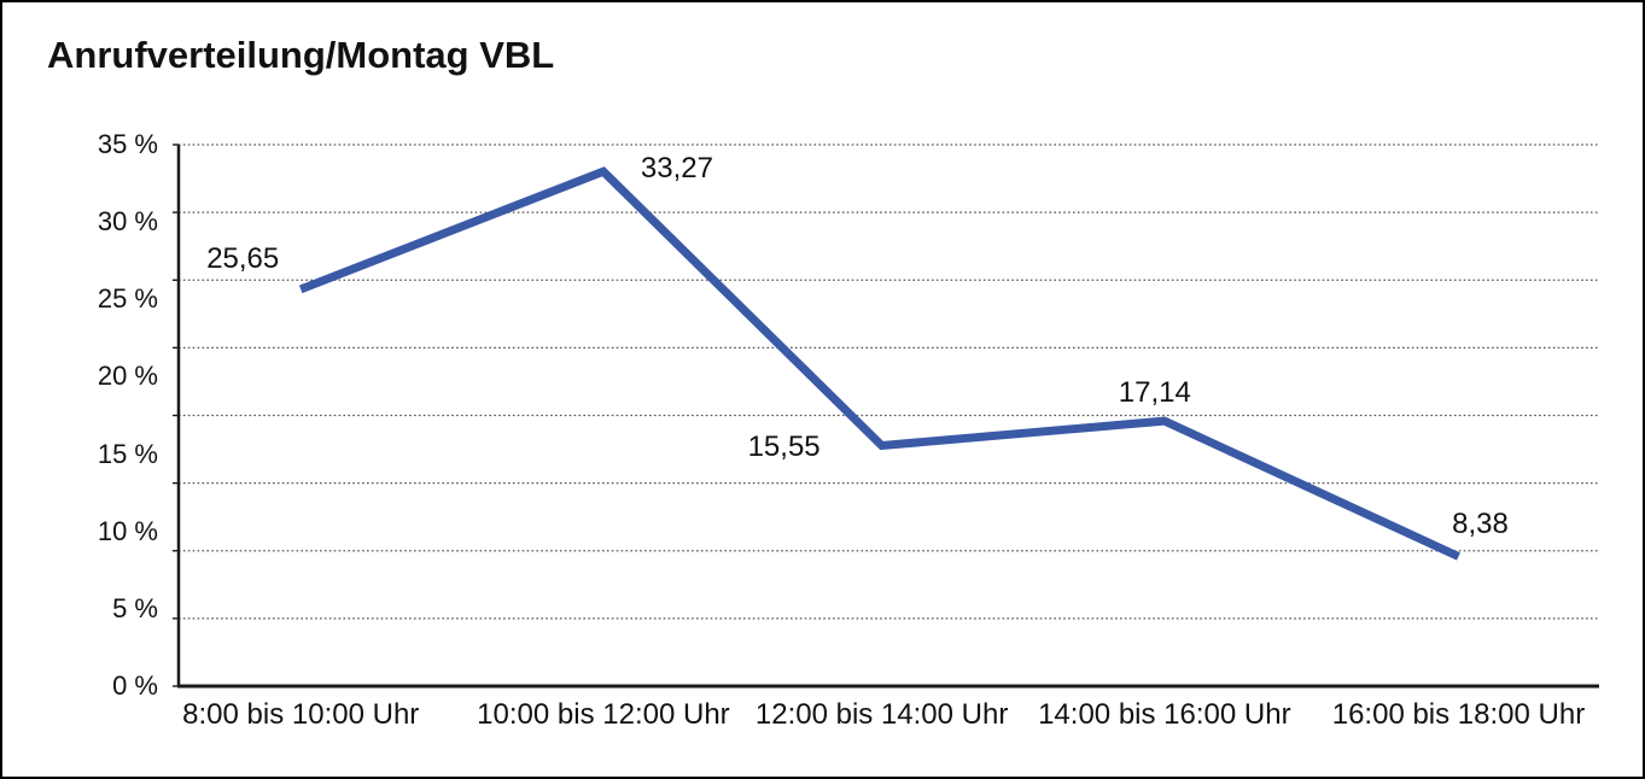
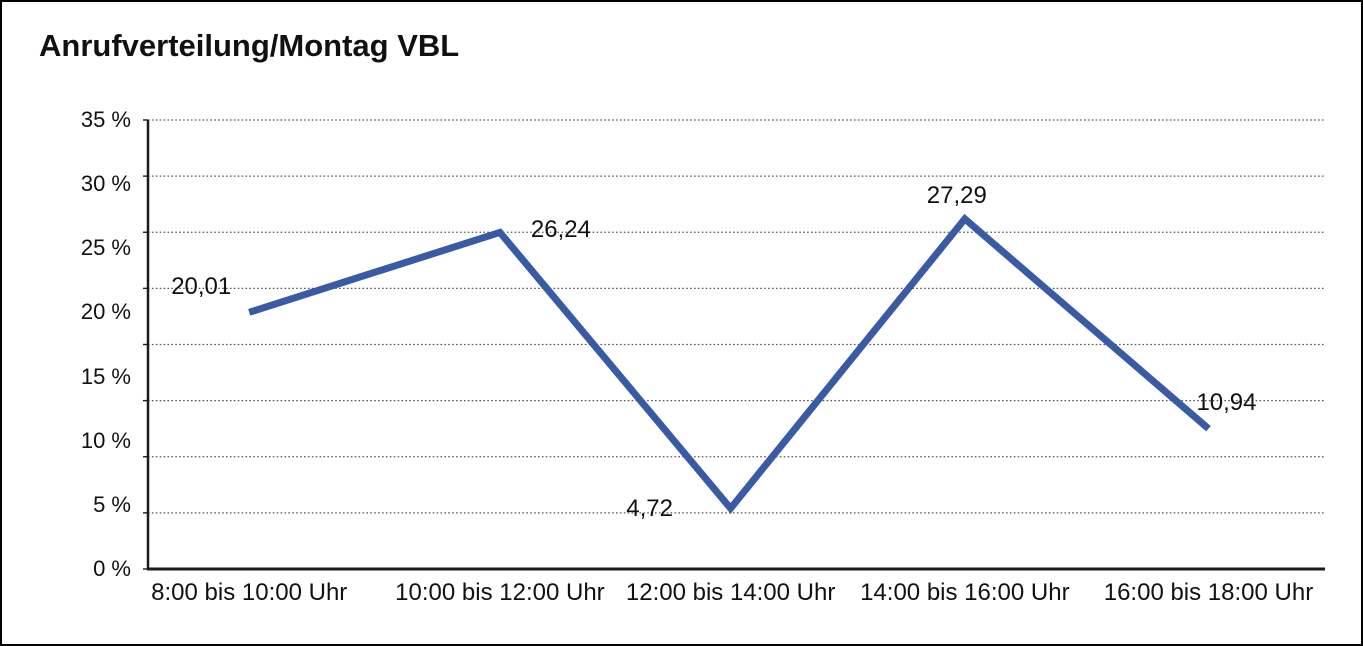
8:00 bis 10:00 Uhr: 25,65 -> 20,01
10:00 bis 12:00 Uhr: 33,27 -> 26,24
12:00 bis 14:00 Uhr: 15,55 -> 4,72
14:00 bis 16:00 Uhr: 17,14 -> 27,29
16:00 bis 18:00 Uhr: 8,38 -> 10,94
